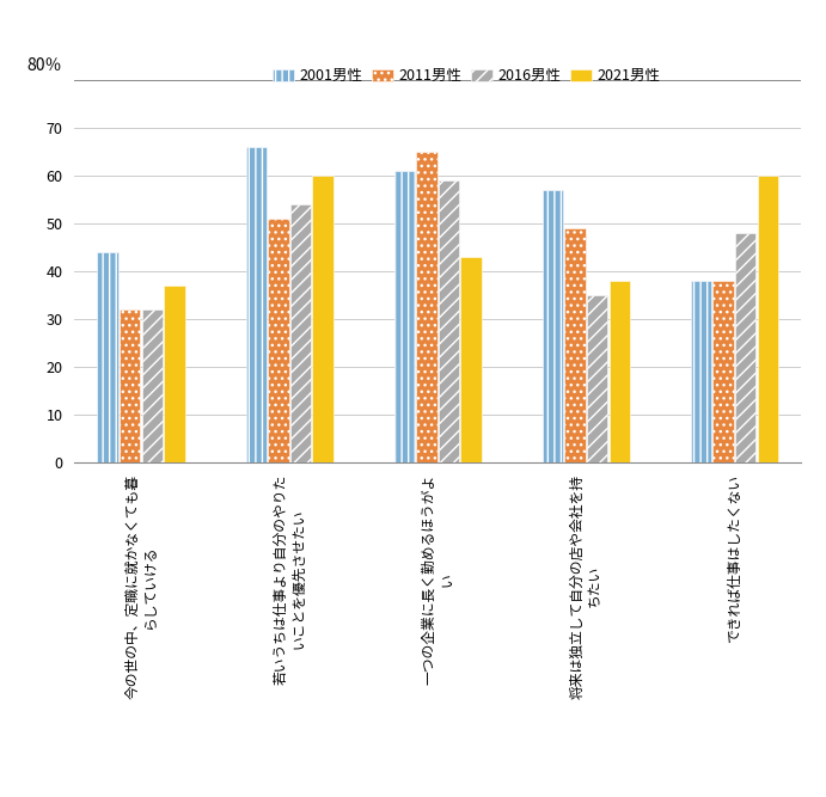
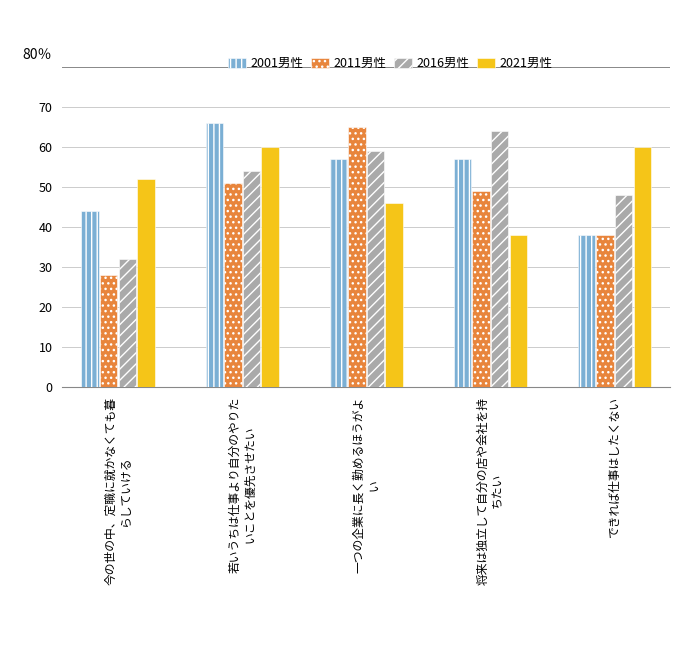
2011男性/今の世の中、定職に就かなくても暮 らしていける: 32 -> 28
2021男性/今の世の中、定職に就かなくても暮 らしていける: 37 -> 52
2001男性/一つの企業に長く勤めるほうがよ い: 61 -> 57
2021男性/一つの企業に長く勤めるほうがよ い: 43 -> 46
2016男性/将来は独立して自分の店や会社を持 ちたい: 35 -> 64
